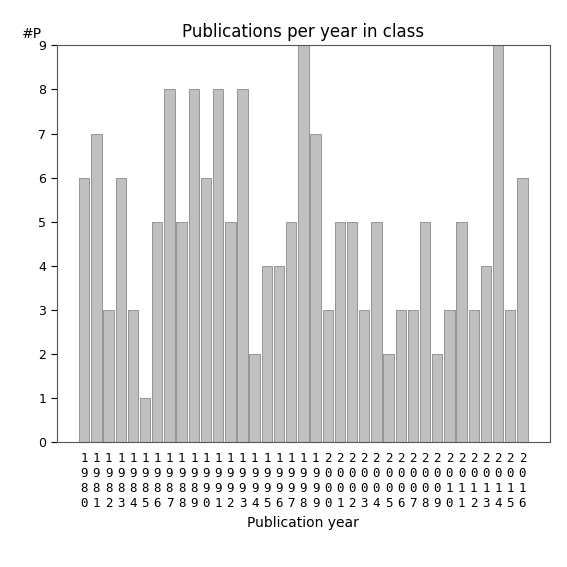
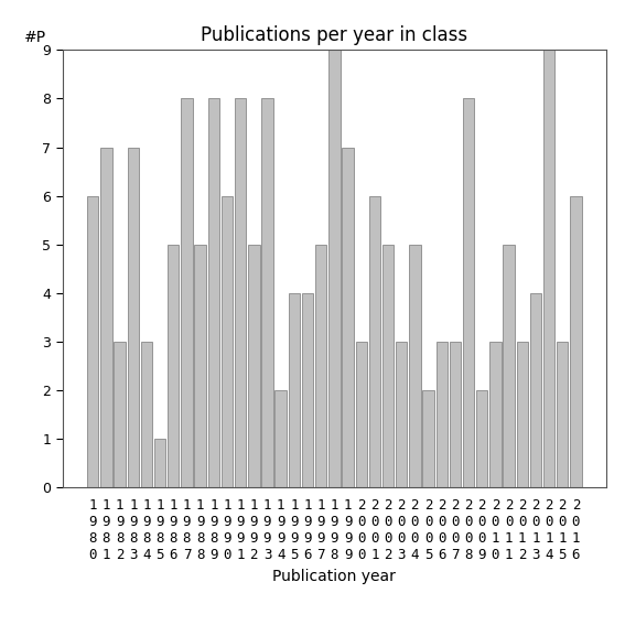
1 9 8 3: 6 -> 7
2 0 0 1: 5 -> 6
2 0 0 8: 5 -> 8
